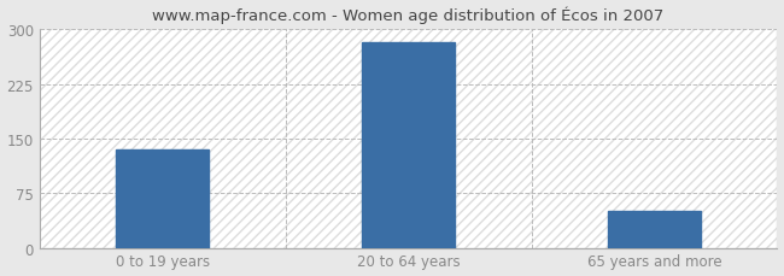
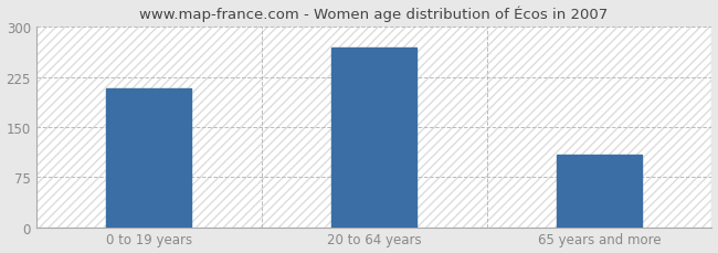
0 to 19 years: 135 -> 208
20 to 64 years: 283 -> 270
65 years and more: 50 -> 108
